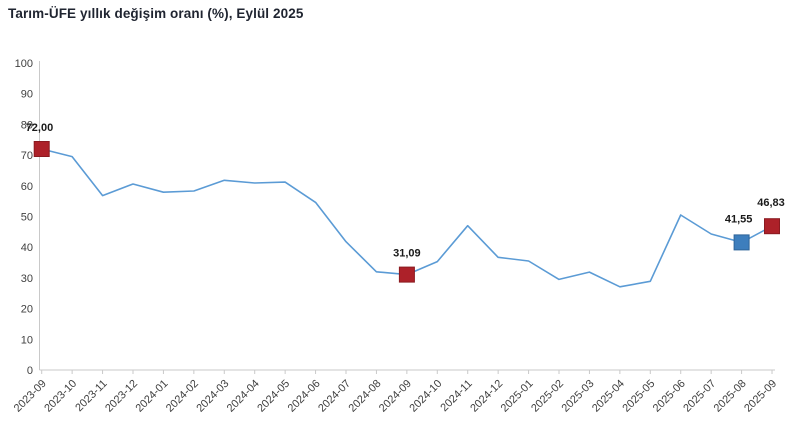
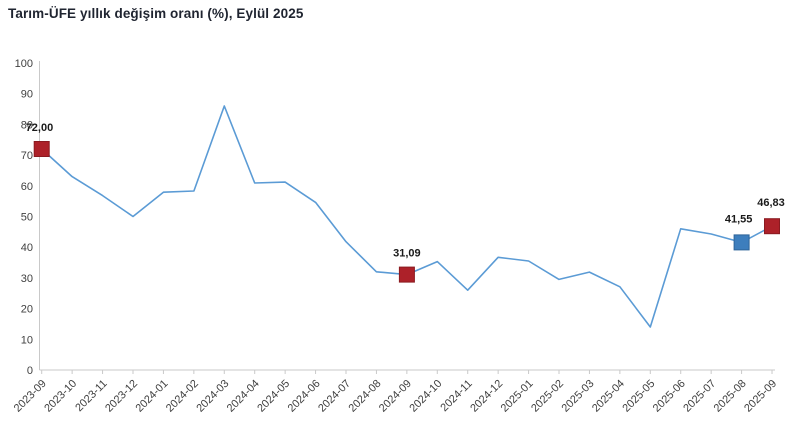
2023-10: 70 -> 63
2023-12: 61 -> 50
2024-03: 62 -> 86
2024-11: 47 -> 26
2025-05: 29 -> 14
2025-06: 50 -> 46
